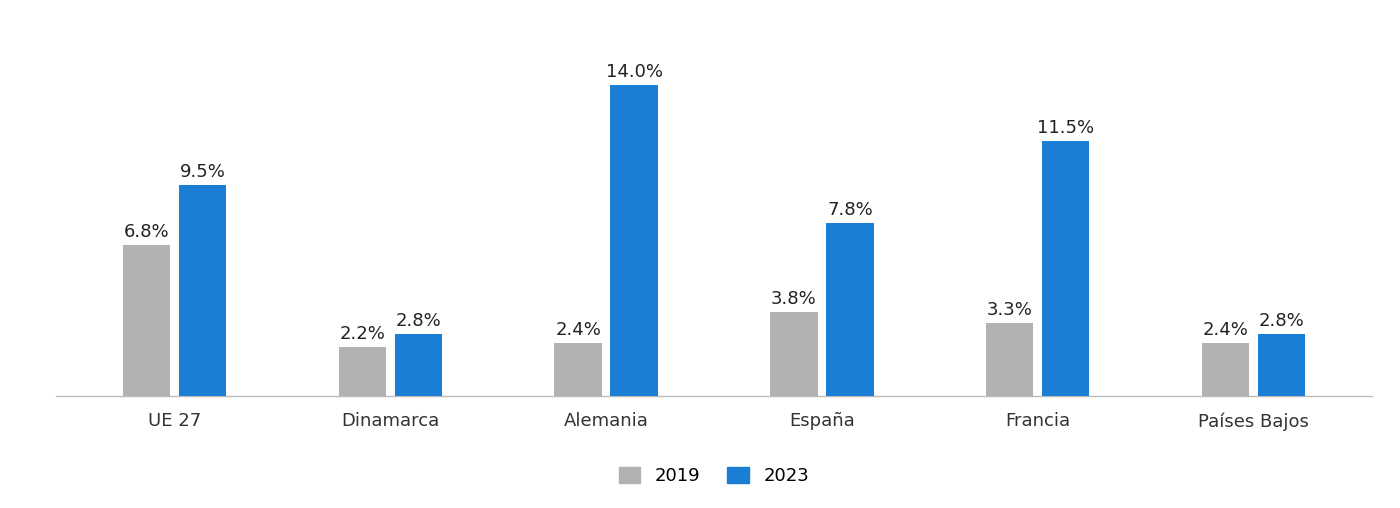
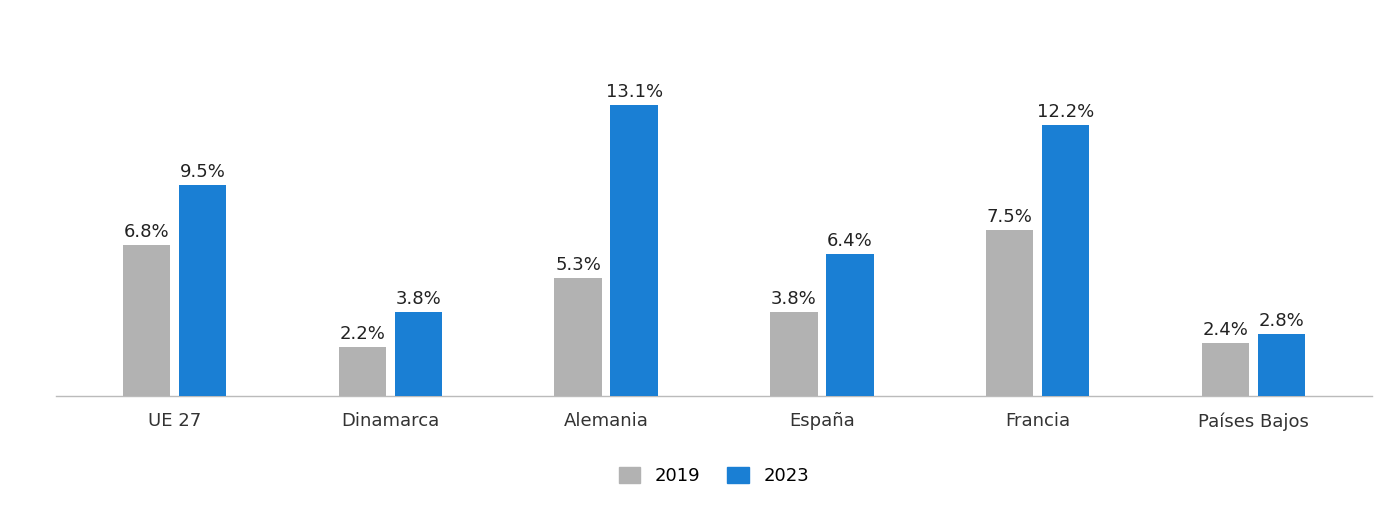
2023/Dinamarca: 2.8% -> 3.8%
2019/Alemania: 2.4% -> 5.3%
2023/Alemania: 14.0% -> 13.1%
2023/España: 7.8% -> 6.4%
2019/Francia: 3.3% -> 7.5%
2023/Francia: 11.5% -> 12.2%
